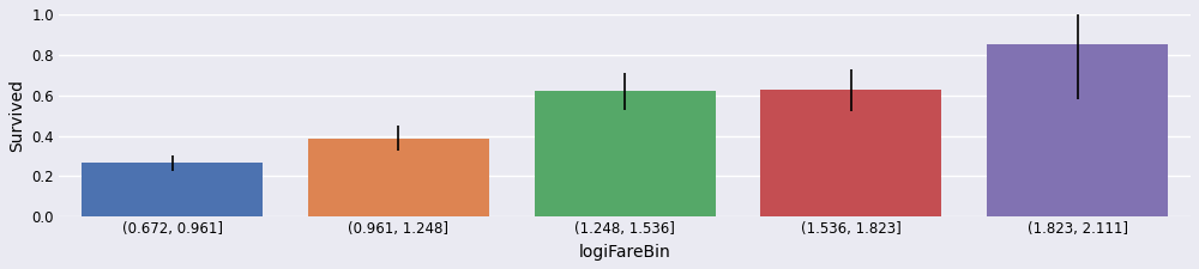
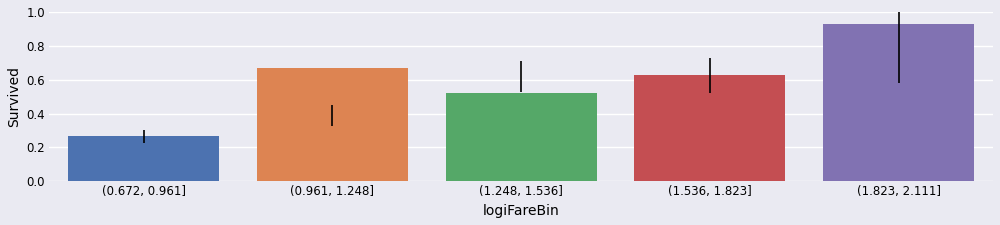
(0.961, 1.248]: 0.39 -> 0.67
(1.248, 1.536]: 0.62 -> 0.52
(1.823, 2.111]: 0.85 -> 0.93
